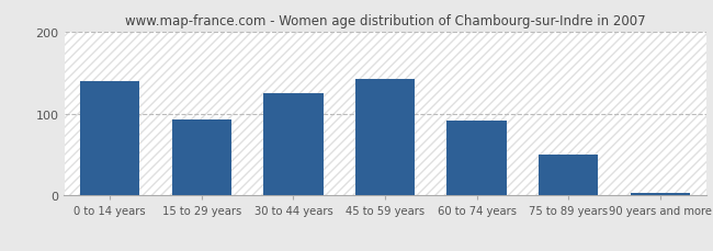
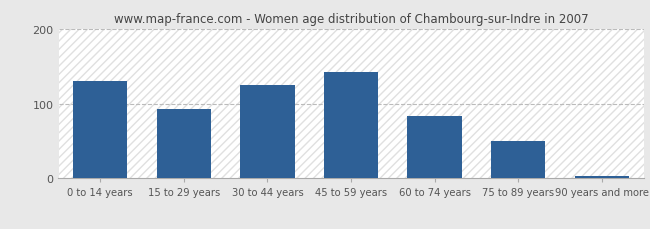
0 to 14 years: 140 -> 130
60 to 74 years: 92 -> 83
